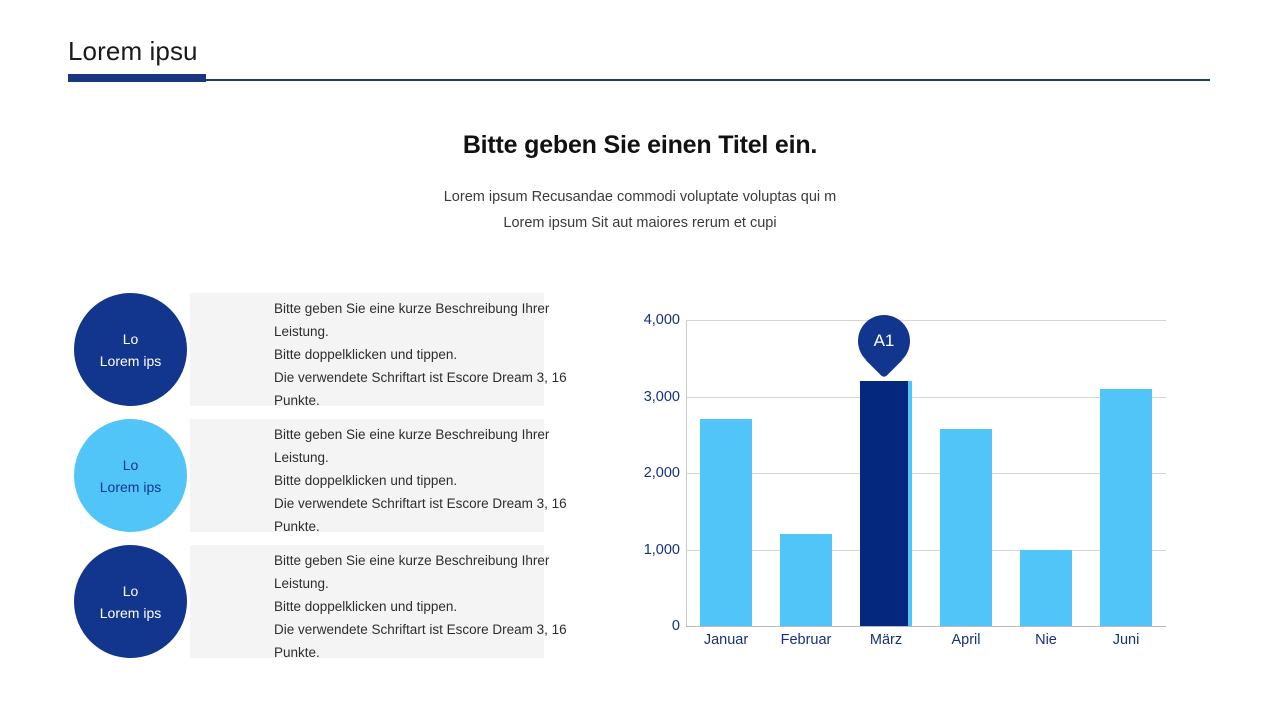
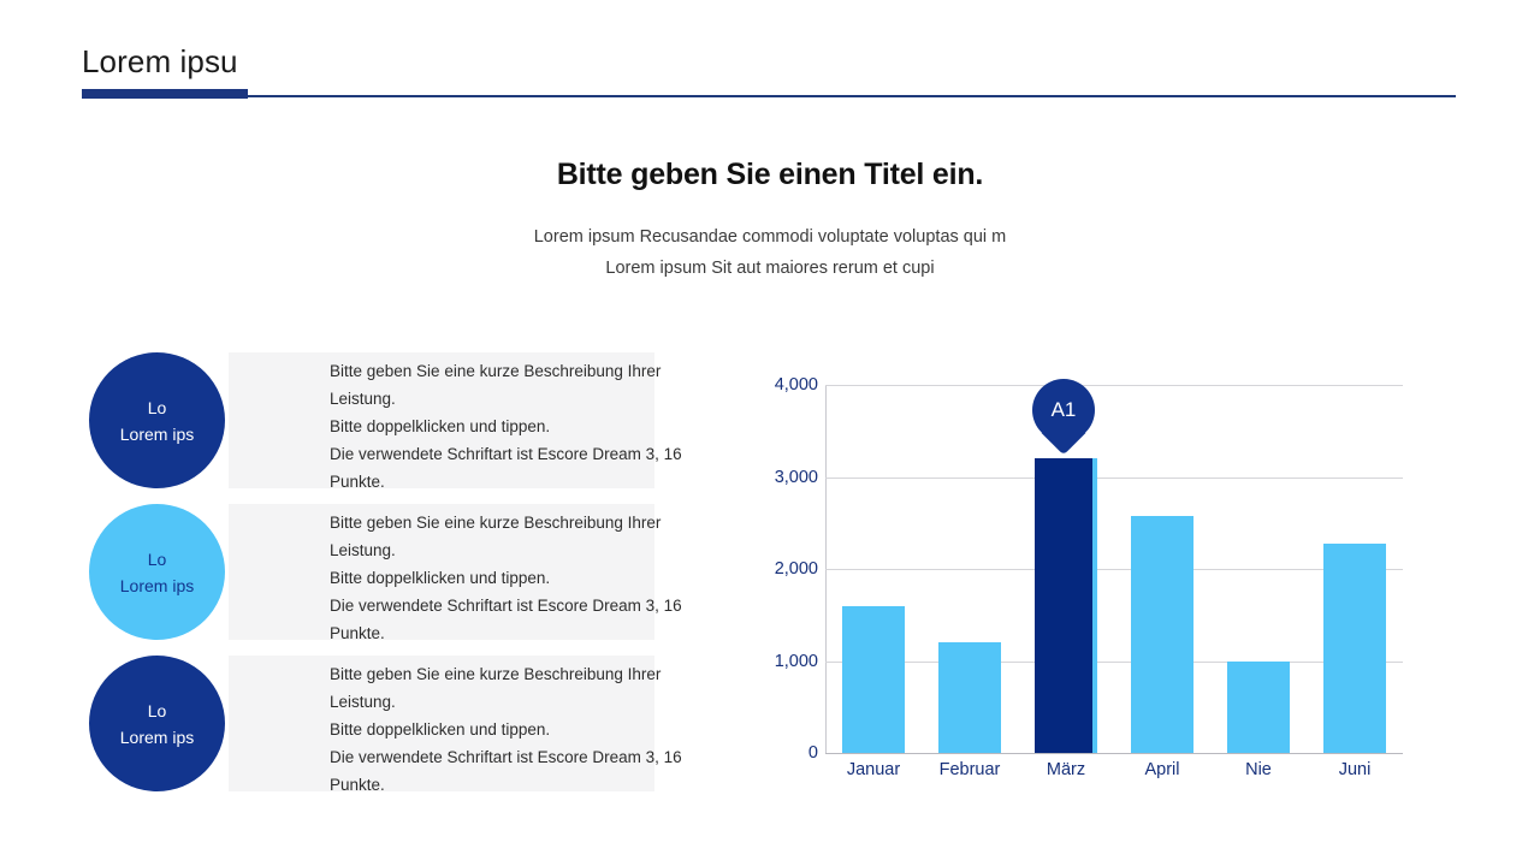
Januar: 2700 -> 1600
Juni: 3100 -> 2300
